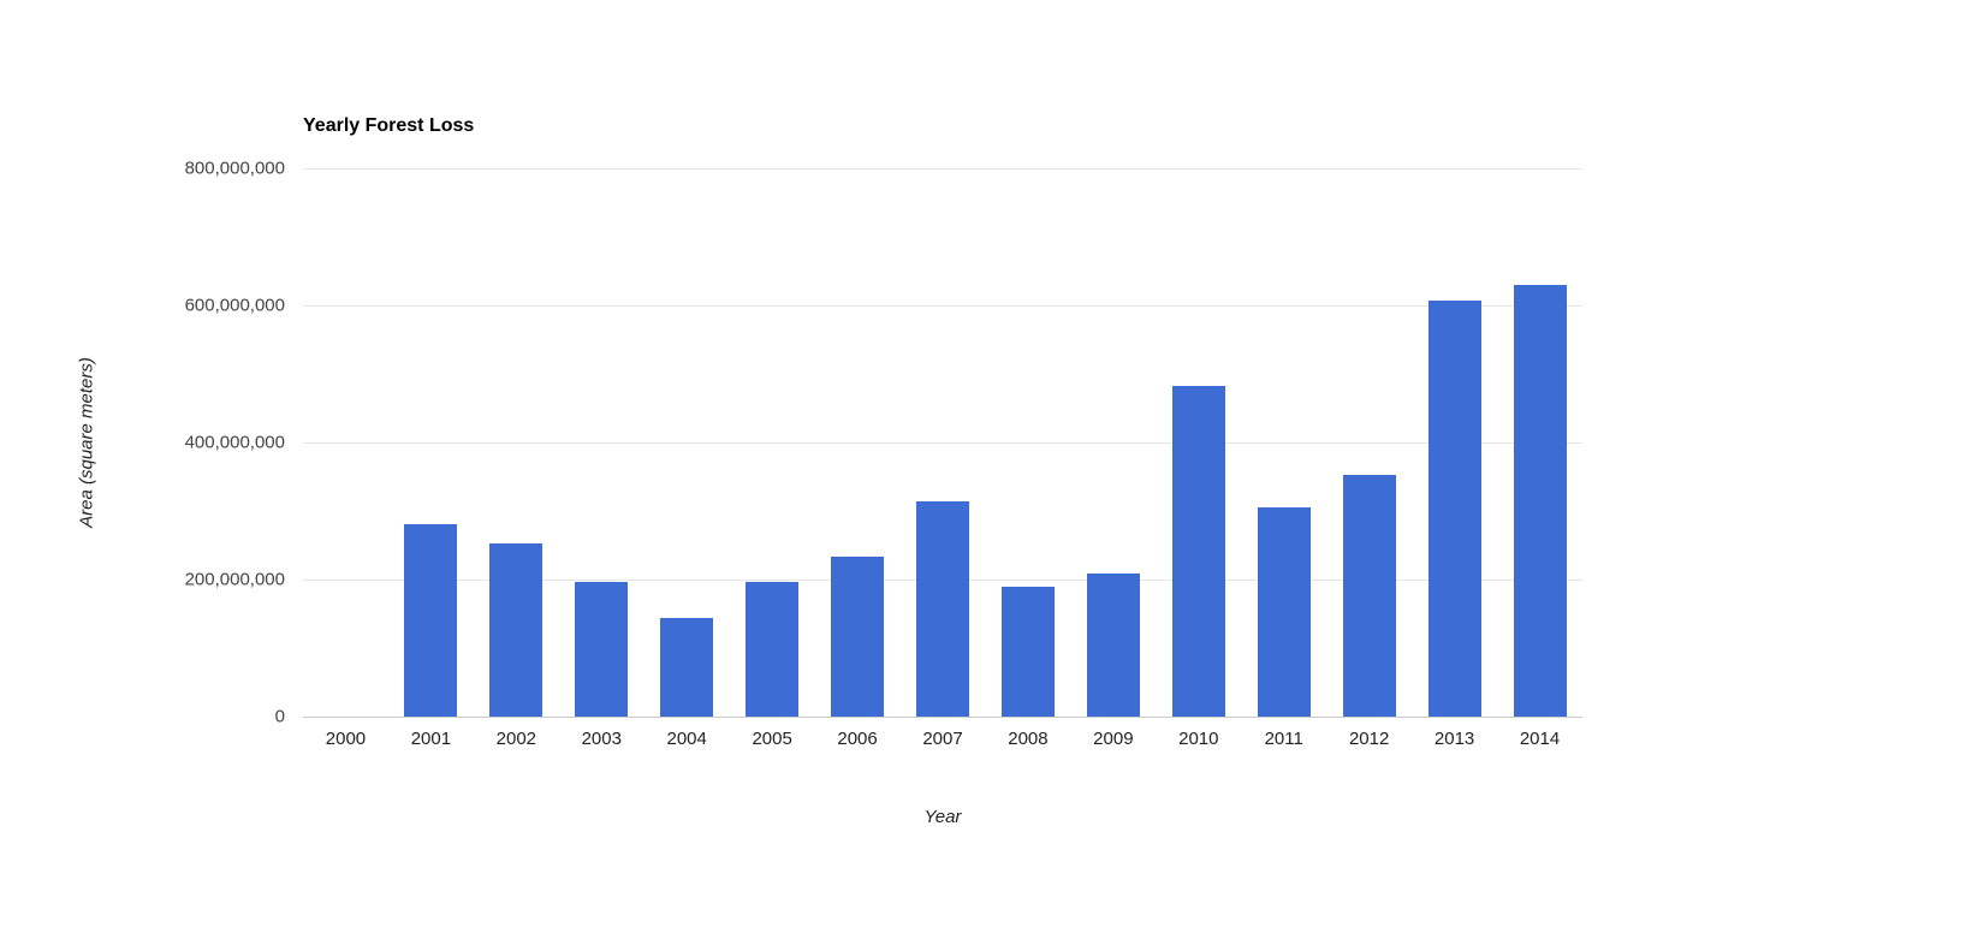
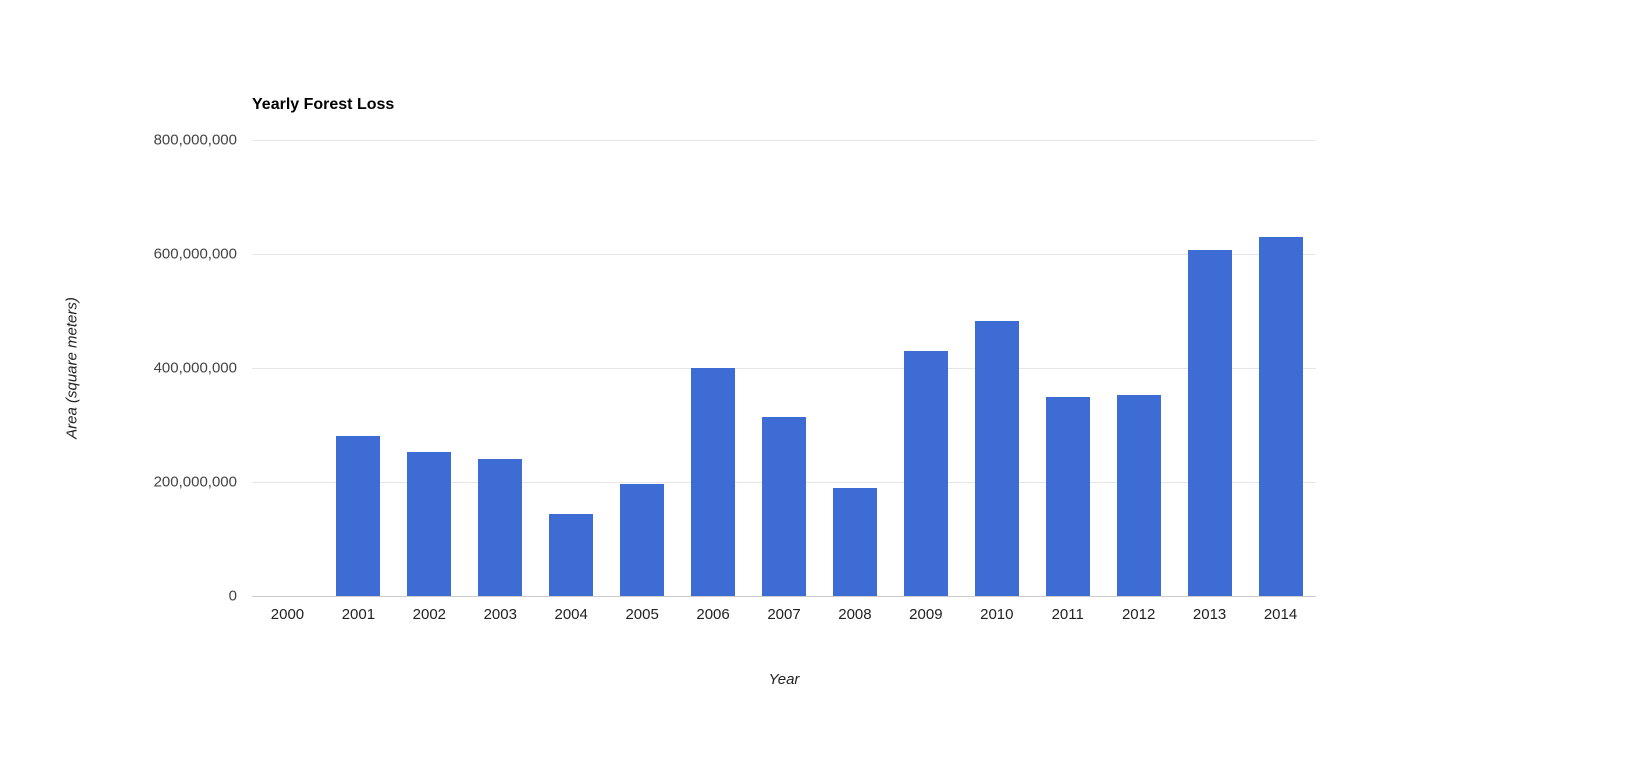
2003: 200000000 -> 240000000
2006: 230000000 -> 400000000
2009: 210000000 -> 430000000
2011: 300000000 -> 350000000
